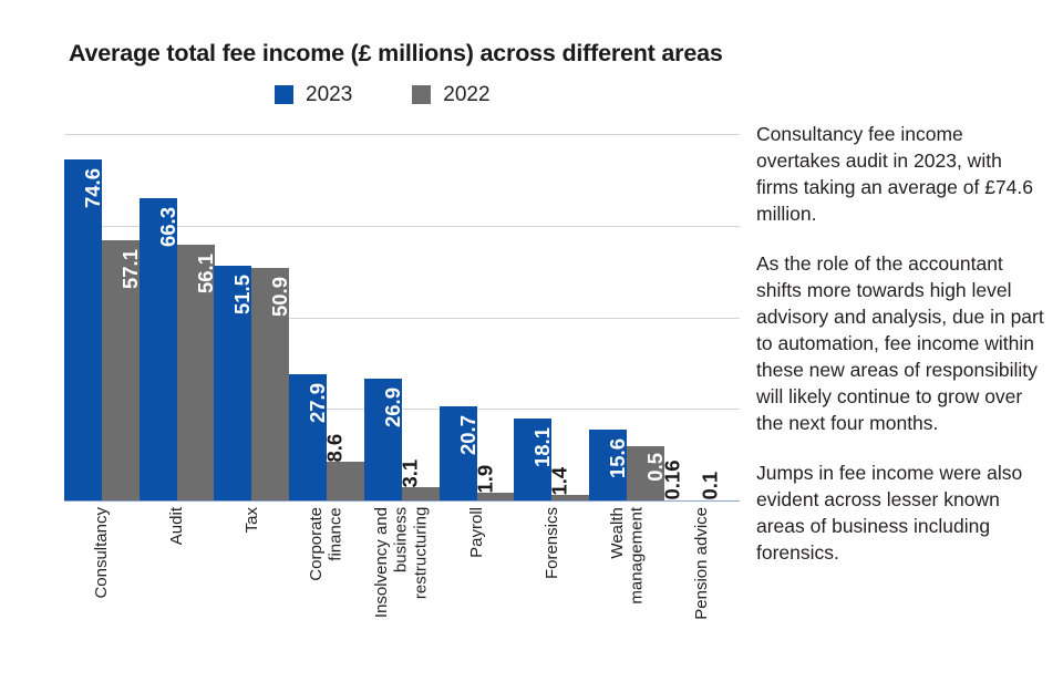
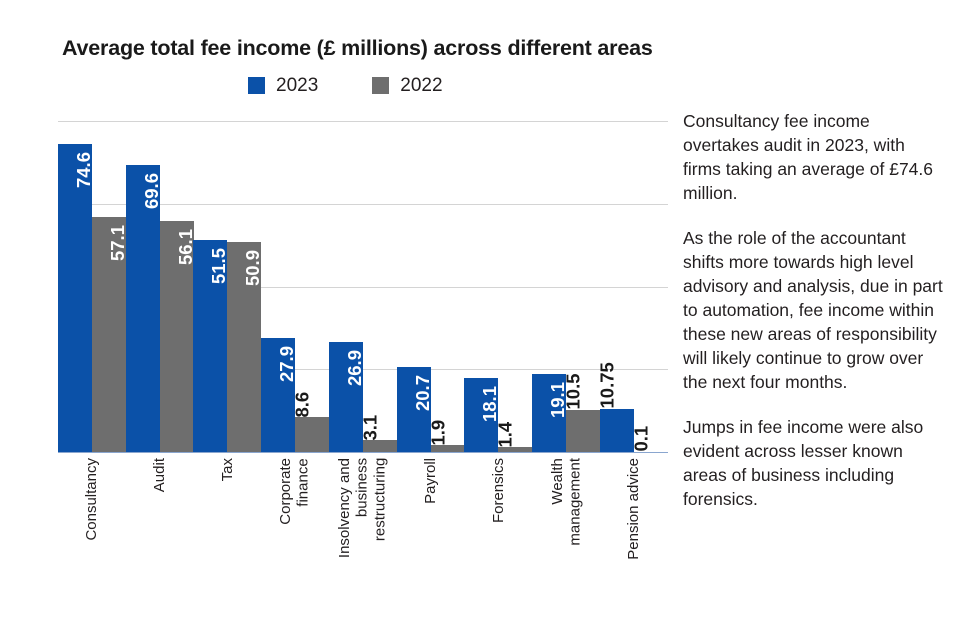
2023/Audit: 66.3 -> 69.6
2023/Wealth management: 15.6 -> 19.1
2022/Wealth management: 0.5 -> 10.5
2023/Pension advice: 0.16 -> 10.75
